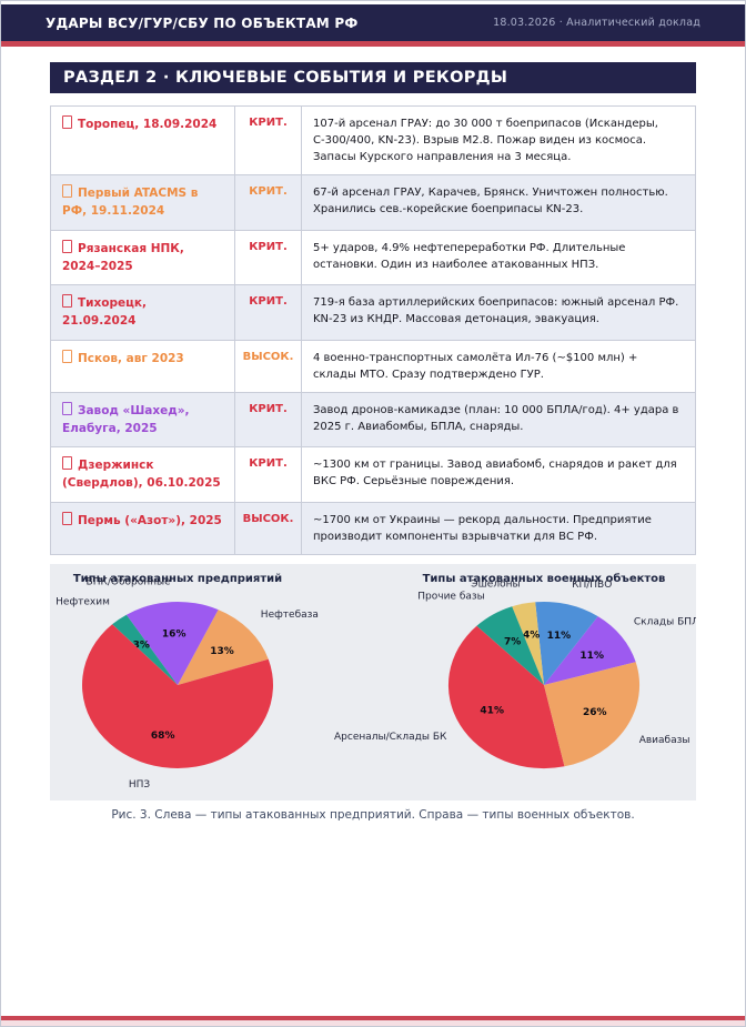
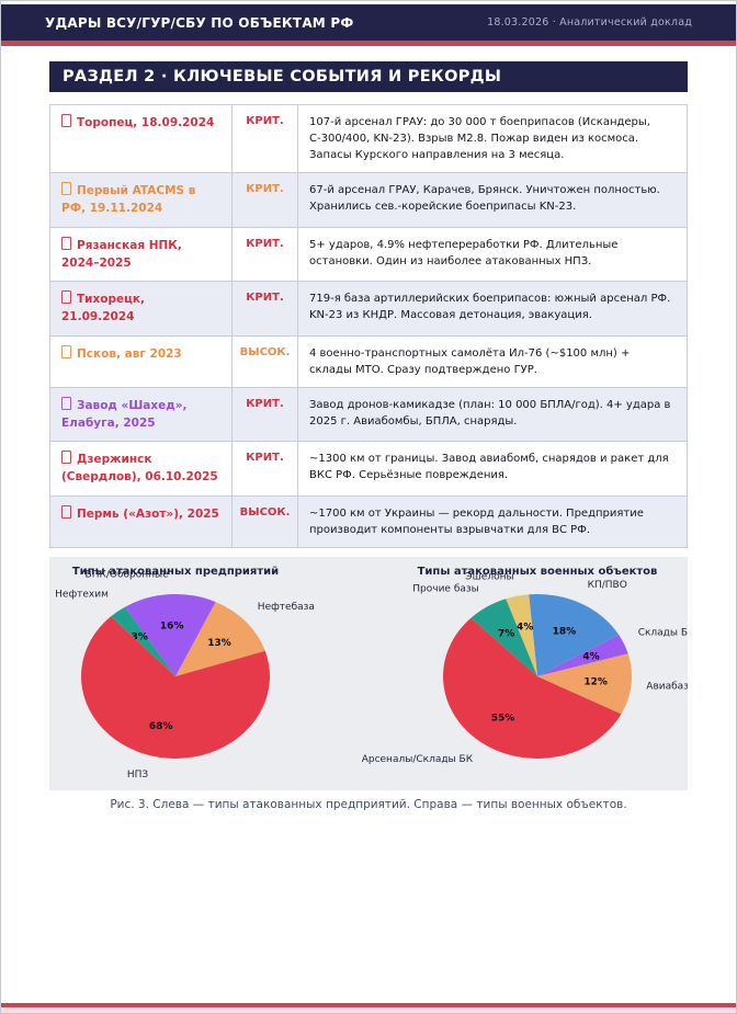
Типы атакованных военных объектов/Склады БПЛА: 11% -> 4%
Типы атакованных военных объектов/КП/ПВО: 11% -> 18%
Типы атакованных военных объектов/Арсеналы/Склады БК: 41% -> 55%
Типы атакованных военных объектов/Авиабазы: 26% -> 12%
